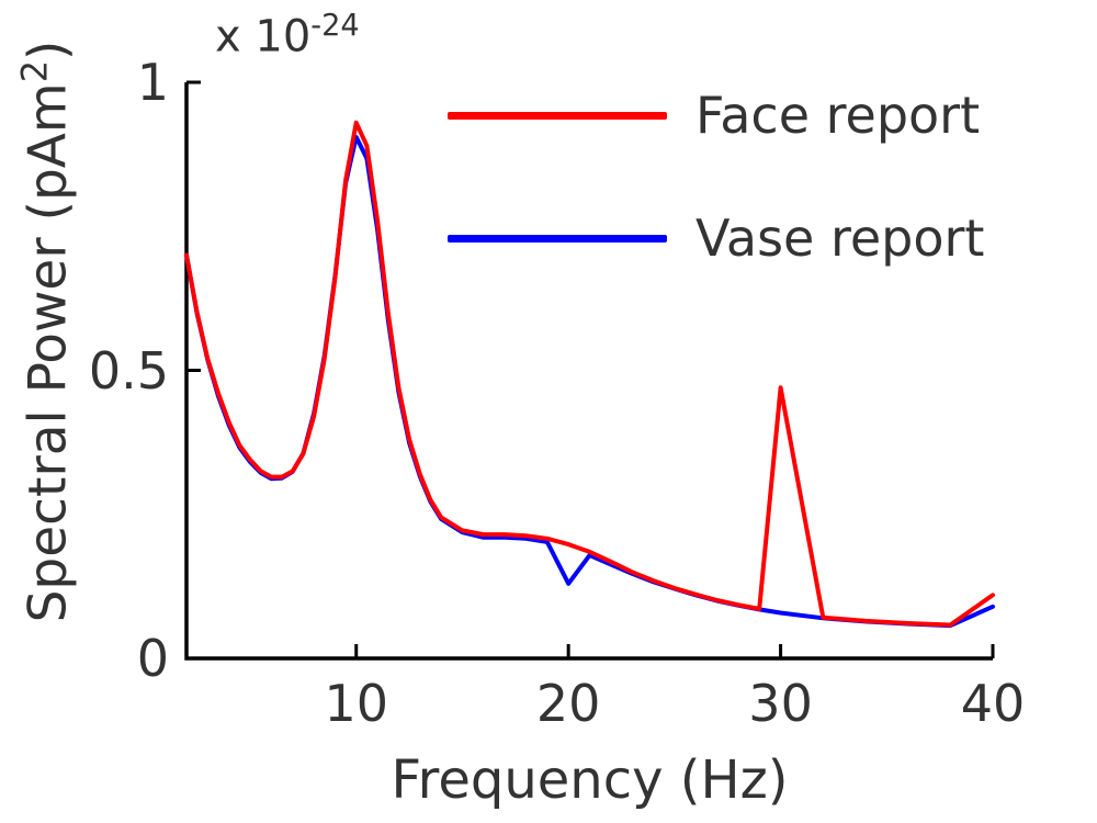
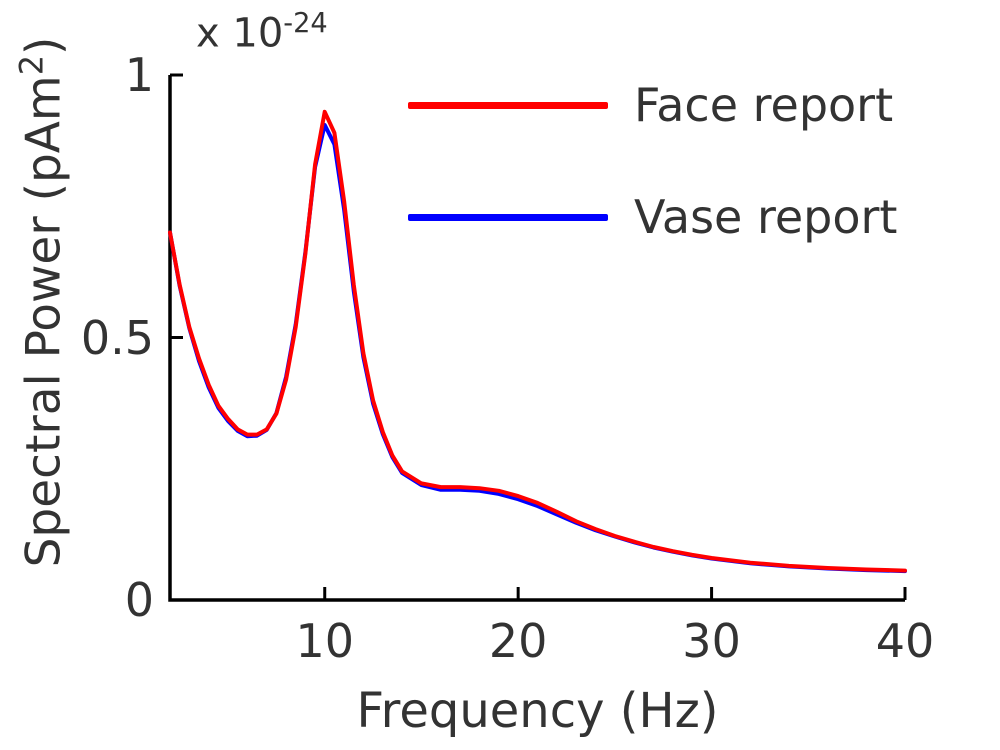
Vase report/20: 0.13 -> 0.19
Face report/30: 0.47 -> 0.08
Face report/40: 0.11 -> 0.06
Vase report/40: 0.09 -> 0.06
